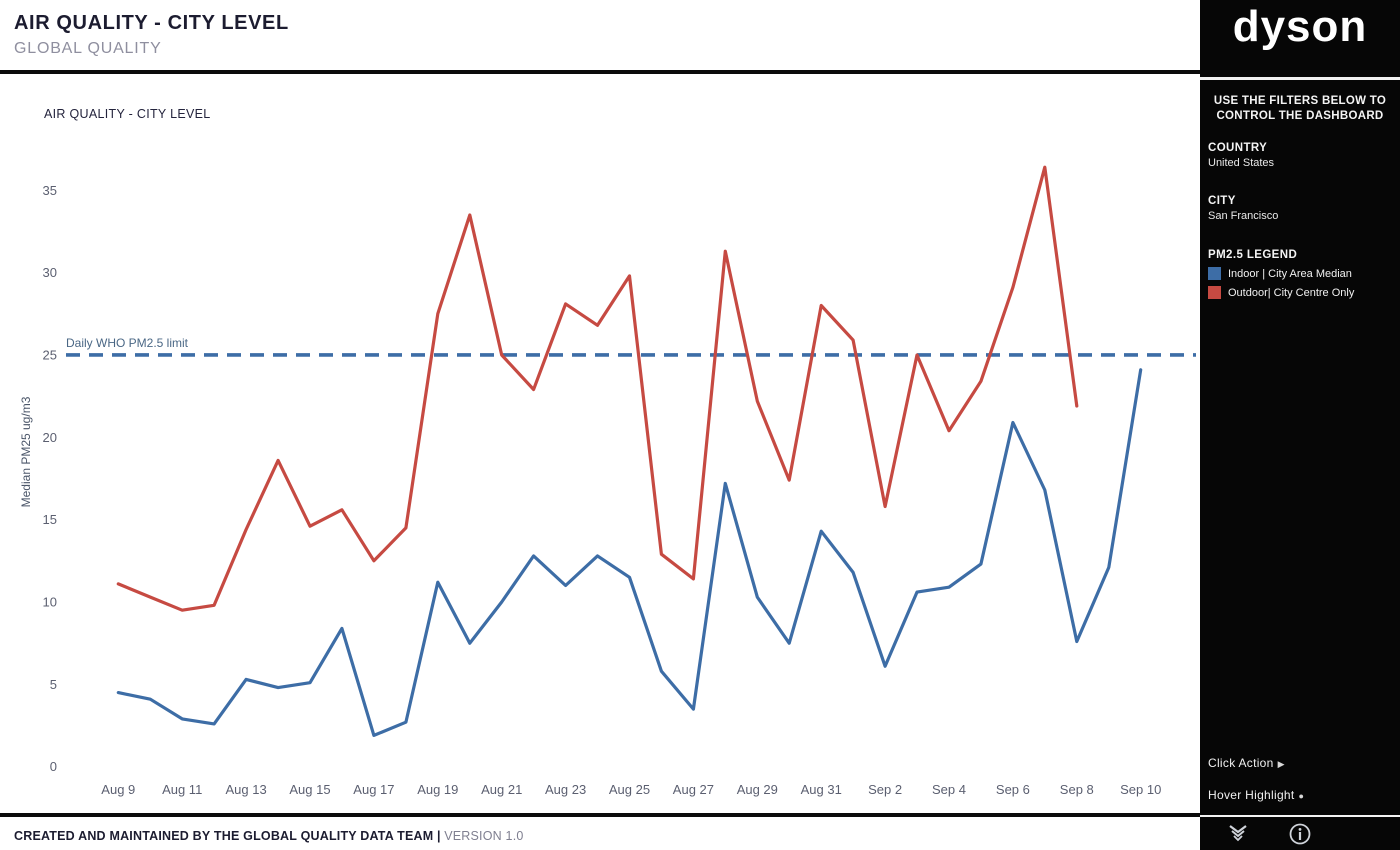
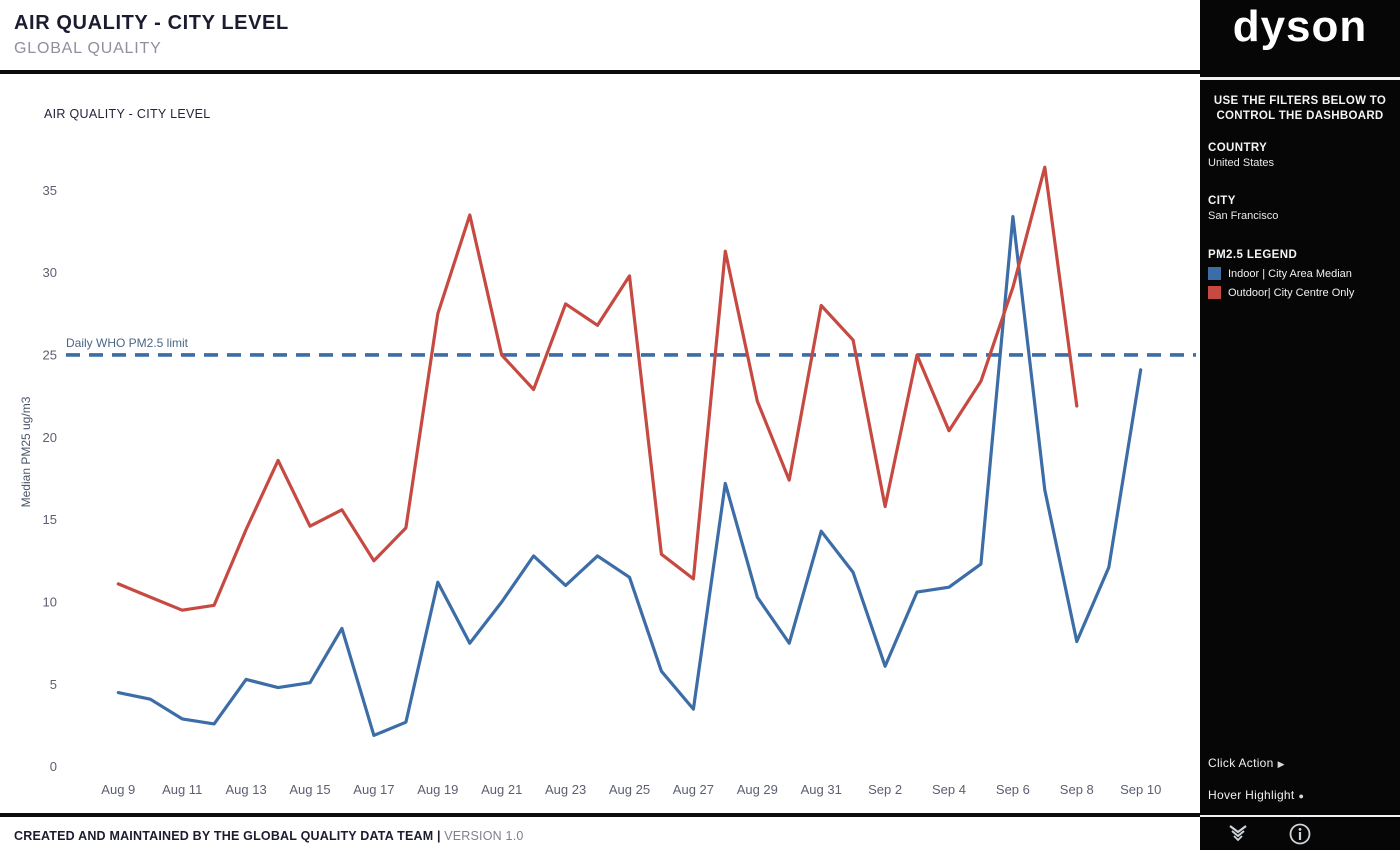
Indoor | City Area Median/Sep 6: 20.9 -> 33.4
